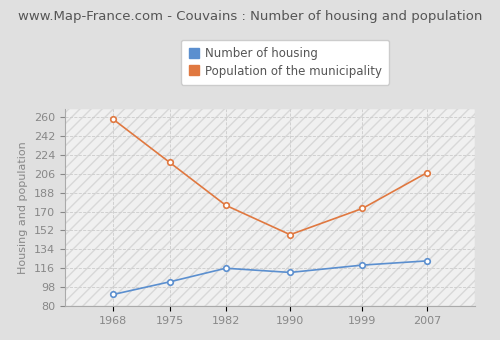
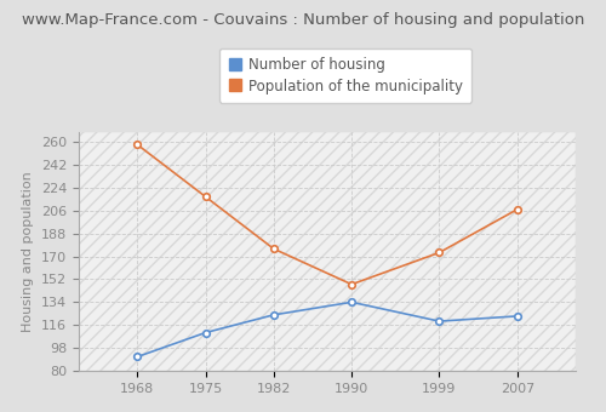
Number of housing/1975: 103 -> 110
Number of housing/1982: 116 -> 124
Number of housing/1990: 112 -> 134
